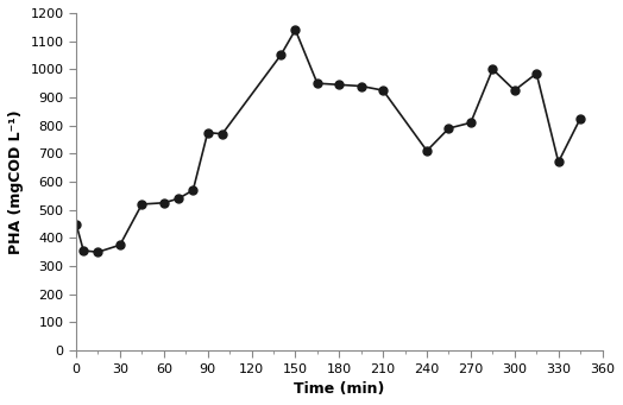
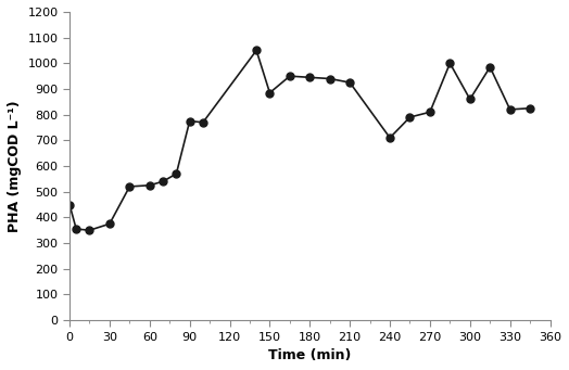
150: 1140 -> 885
300: 925 -> 860
330: 670 -> 820
